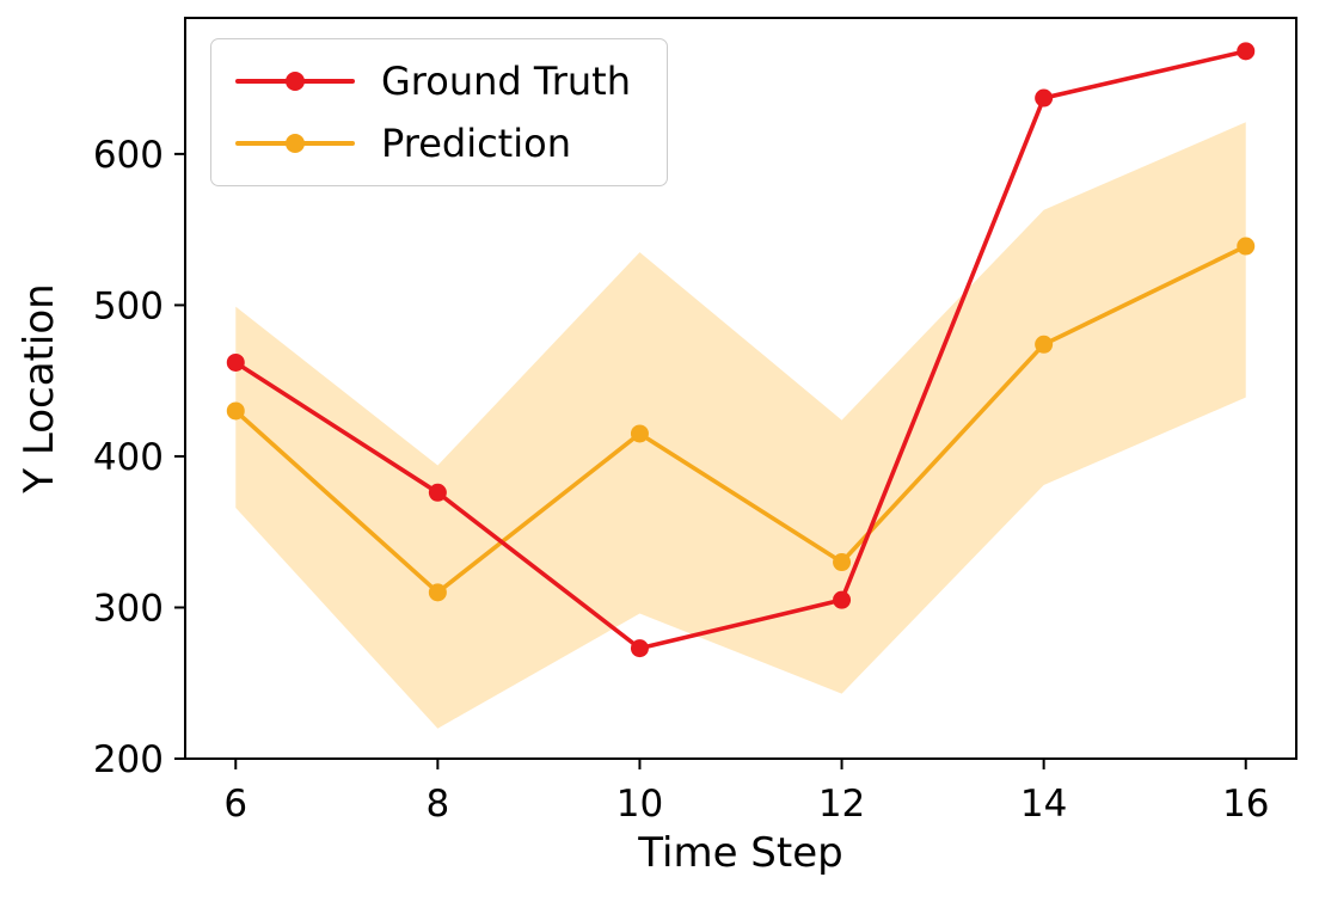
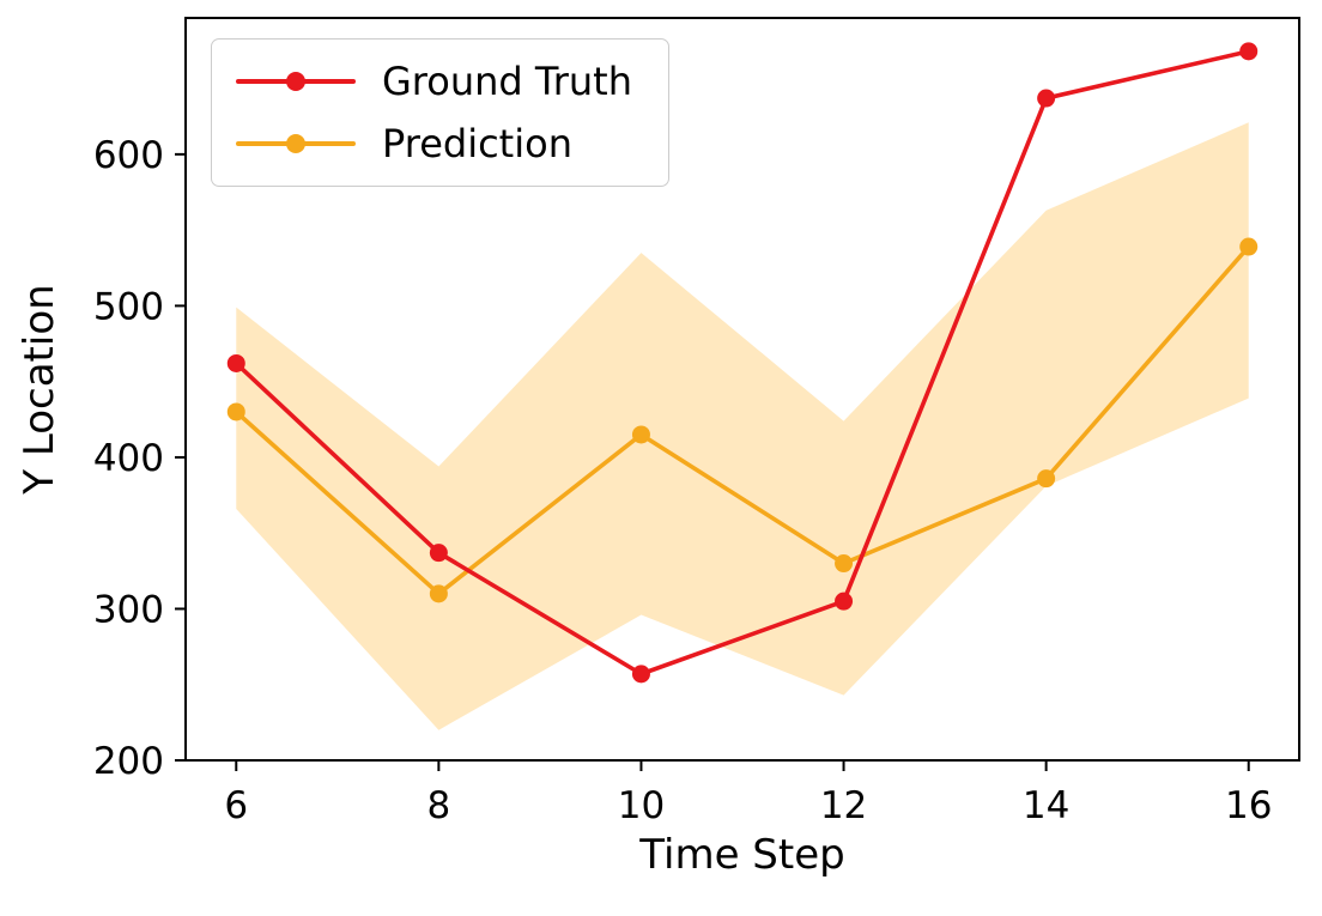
Ground Truth/8: 376 -> 337
Ground Truth/10: 273 -> 257
Prediction/14: 474 -> 386
